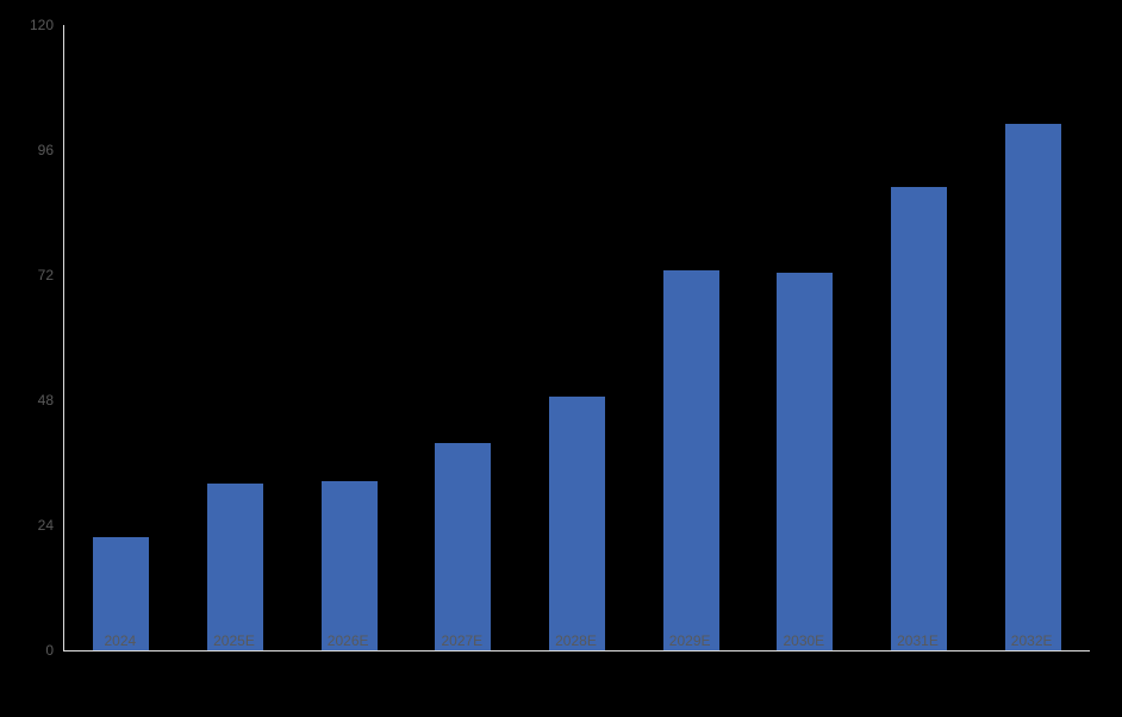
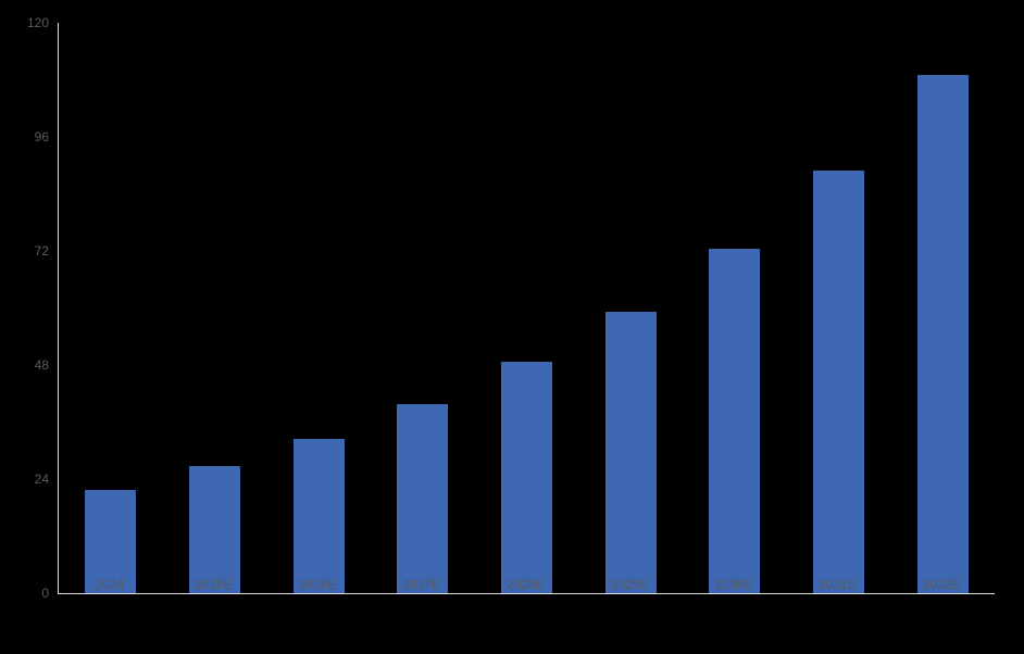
2025E: 32 -> 27
2029E: 73 -> 59
2032E: 101 -> 109
